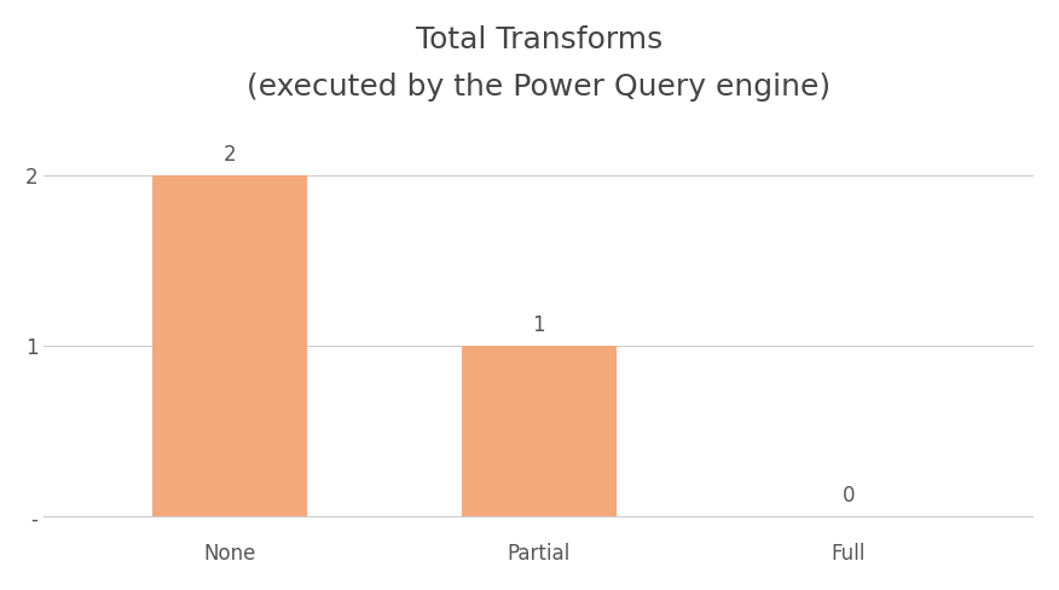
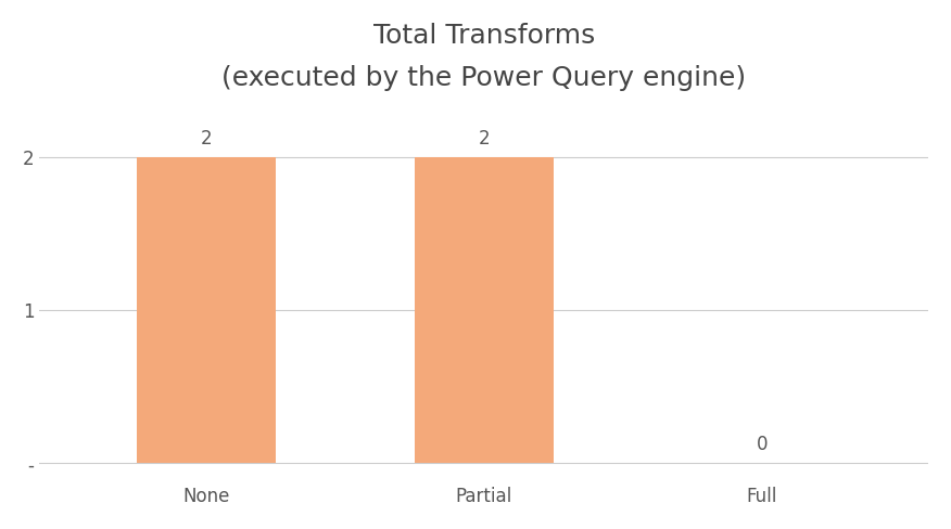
Partial: 1 -> 2
